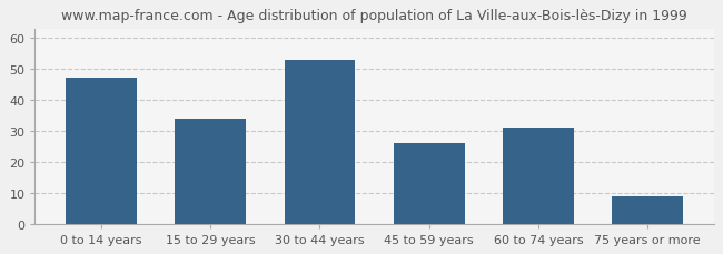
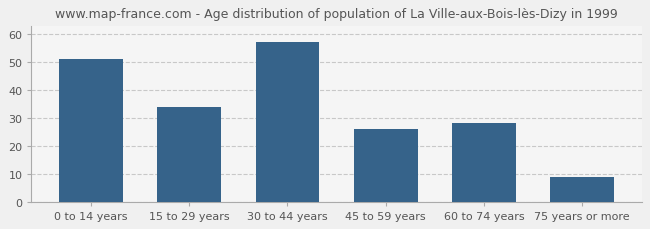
0 to 14 years: 47 -> 51
30 to 44 years: 53 -> 57
60 to 74 years: 31 -> 28
